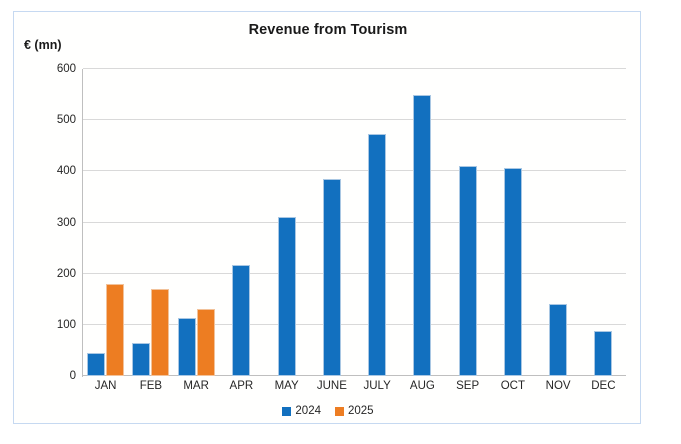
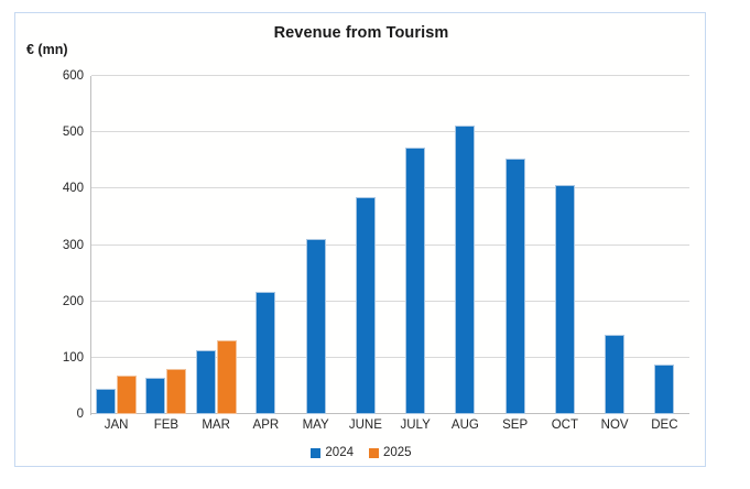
2025/JAN: 180 -> 70
2025/FEB: 170 -> 80
2024/AUG: 550 -> 510
2024/SEP: 410 -> 450
